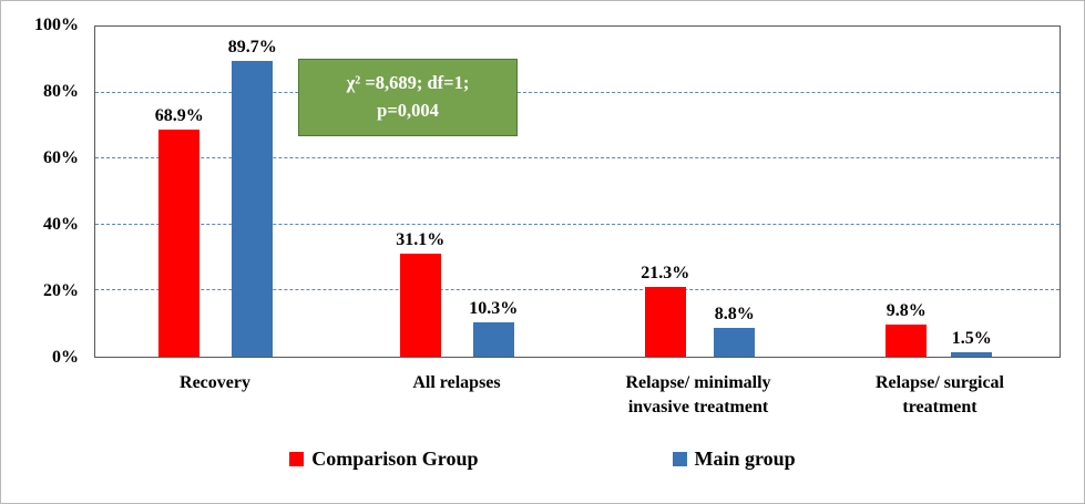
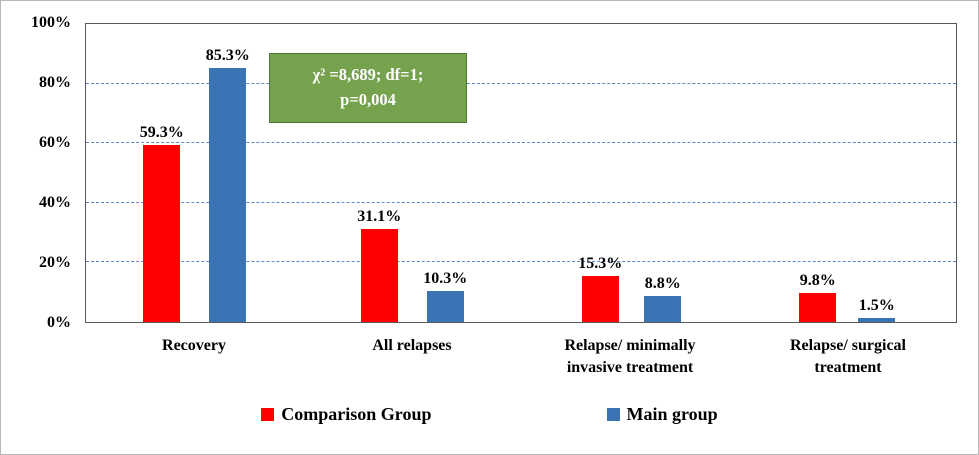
Comparison Group/Recovery: 68.9% -> 59.3%
Main group/Recovery: 89.7% -> 85.3%
Comparison Group/Relapse/ minimally invasive treatment: 21.3% -> 15.3%
